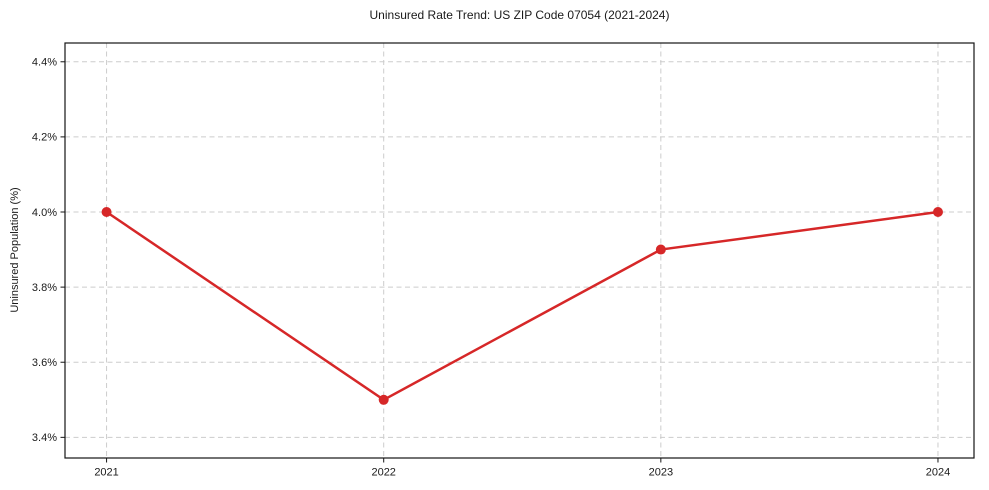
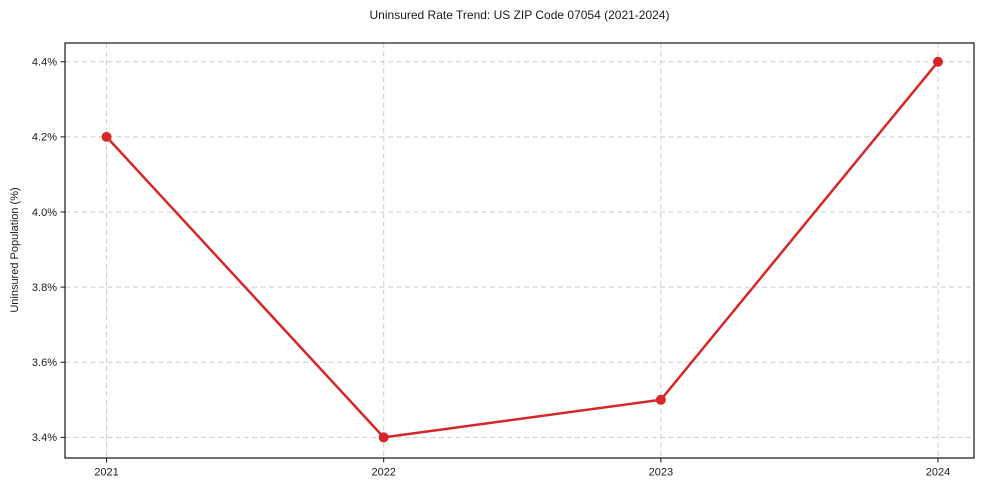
2021: 4.0% -> 4.2%
2022: 3.5% -> 3.4%
2023: 3.9% -> 3.5%
2024: 4.0% -> 4.4%
